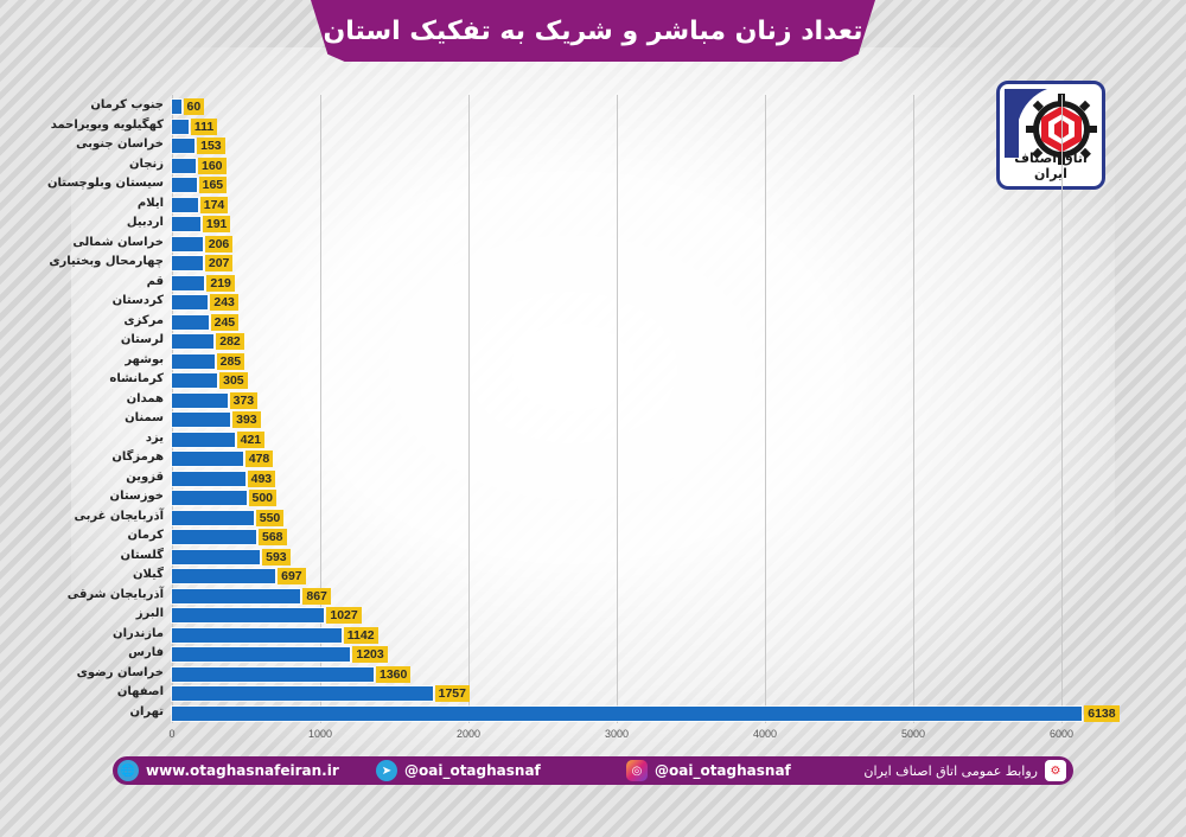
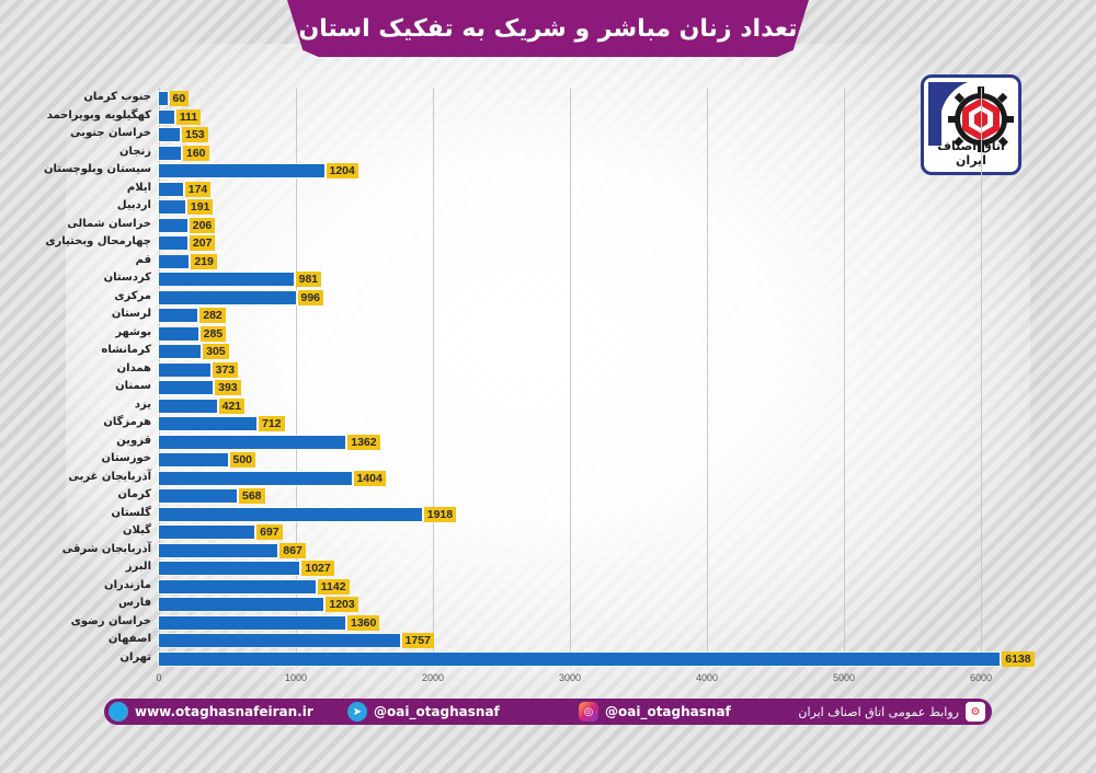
سیستان وبلوچستان: 165 -> 1204
کردستان: 243 -> 981
مرکزی: 245 -> 996
هرمزگان: 478 -> 712
قزوین: 493 -> 1362
آذربایجان غربی: 550 -> 1404
گلستان: 593 -> 1918
